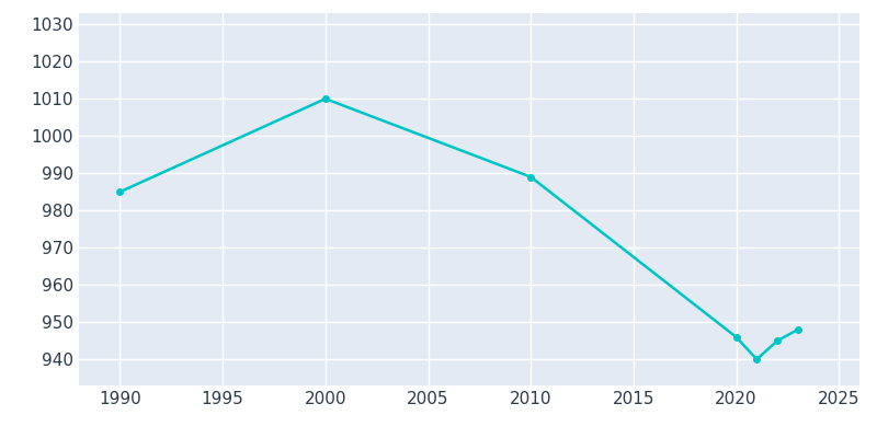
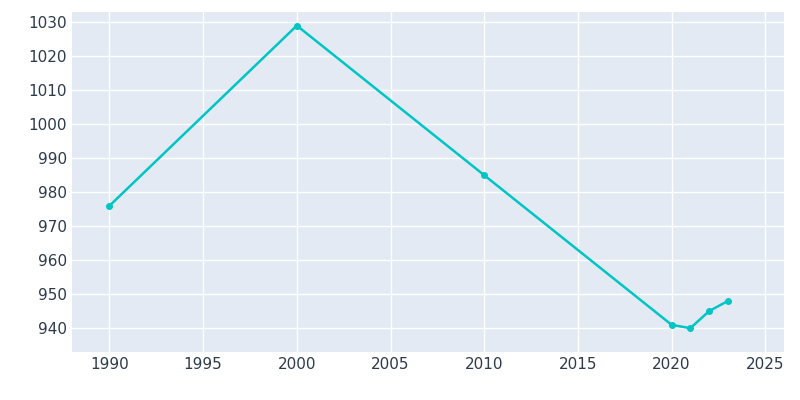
1990: 985 -> 976
2000: 1010 -> 1029
2010: 989 -> 985
2020: 946 -> 941
